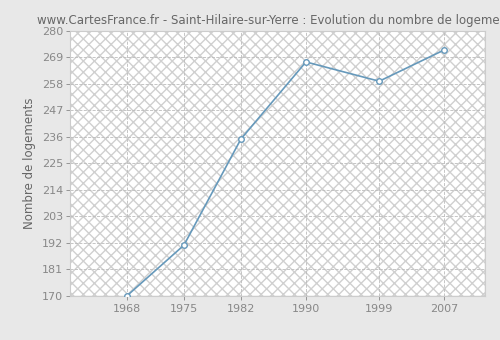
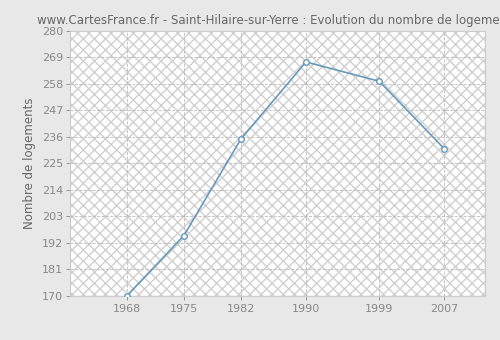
1975: 191 -> 195
2007: 272 -> 231
